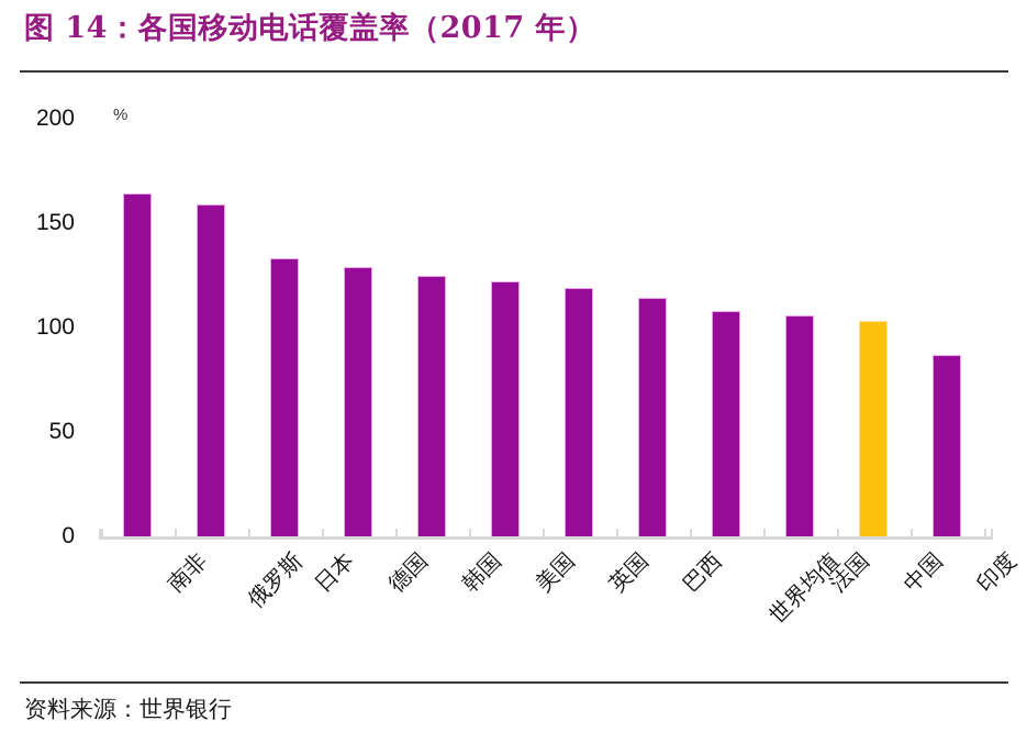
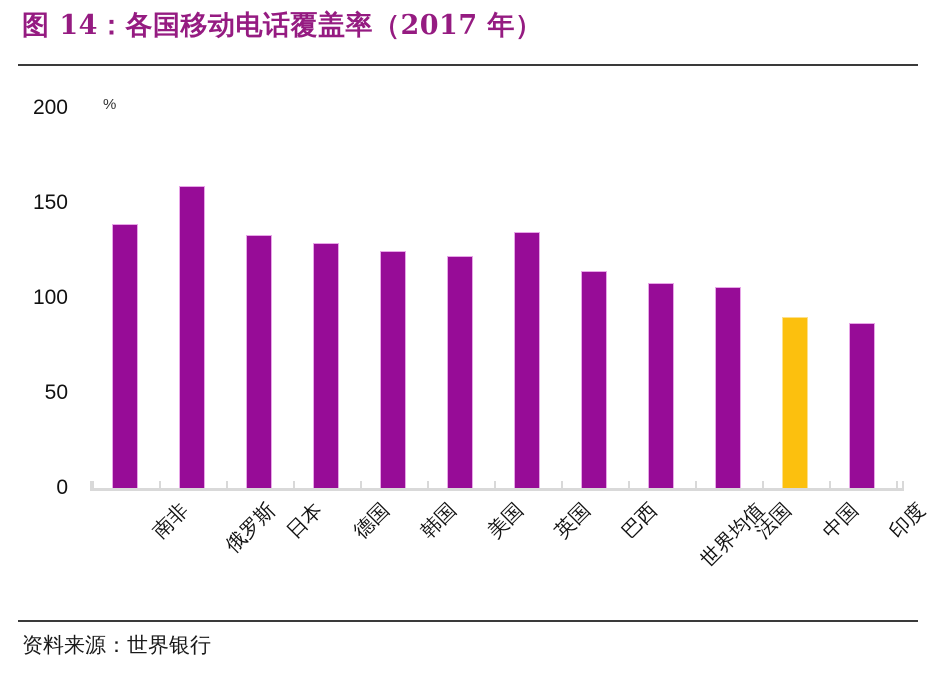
南非: 164 -> 139
英国: 119 -> 135
中国: 103 -> 90
